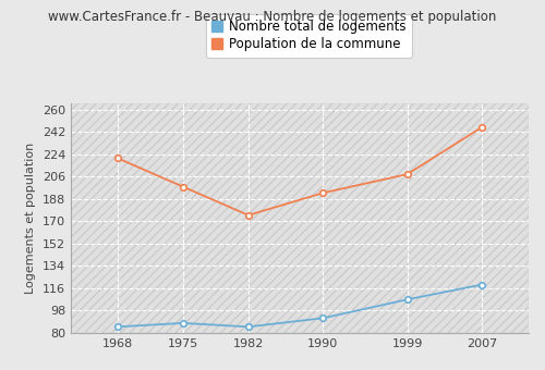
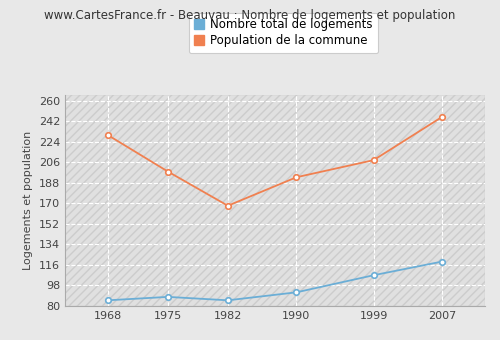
Population de la commune/1968: 221 -> 230
Population de la commune/1982: 175 -> 168
